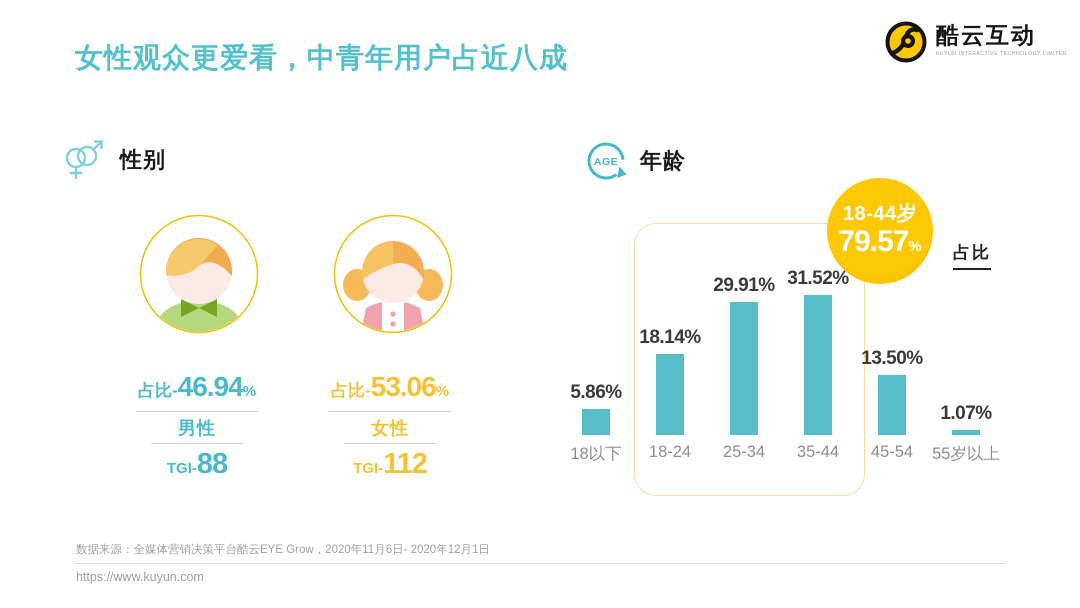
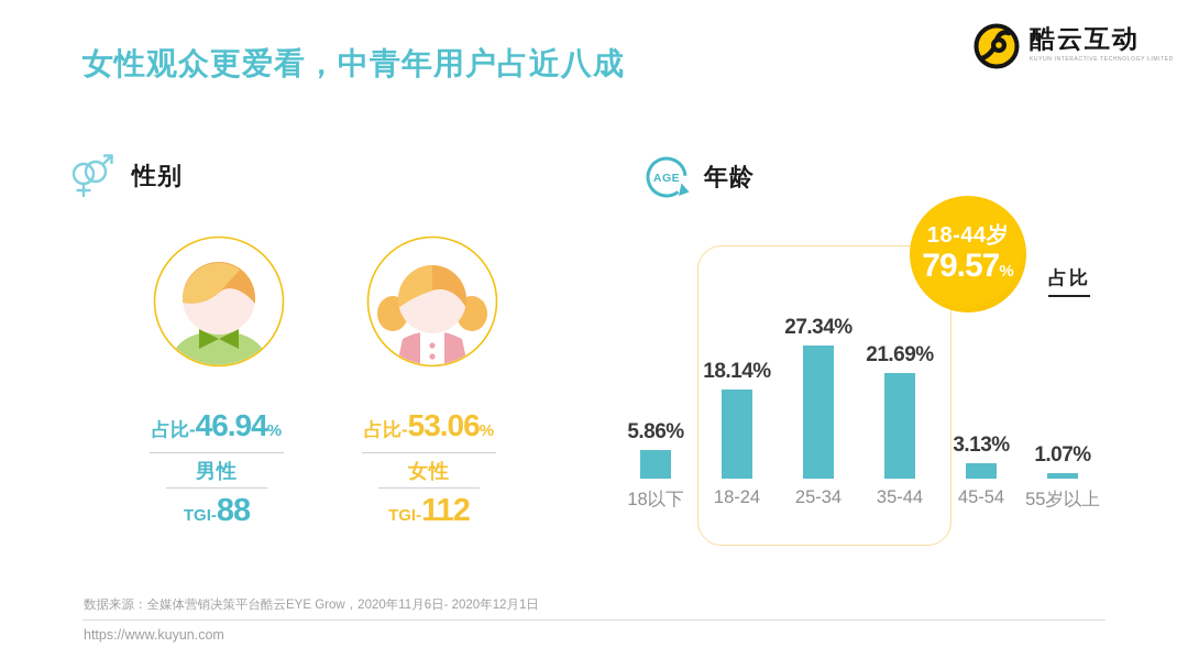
25-34: 29.91% -> 27.34%
35-44: 31.52% -> 21.69%
45-54: 13.50% -> 3.13%
